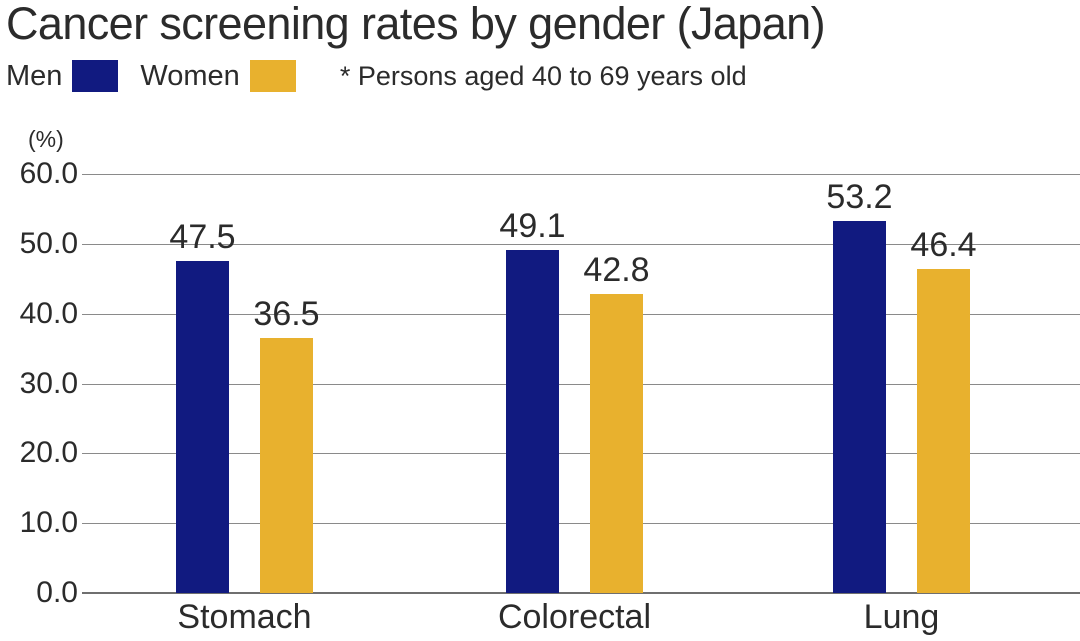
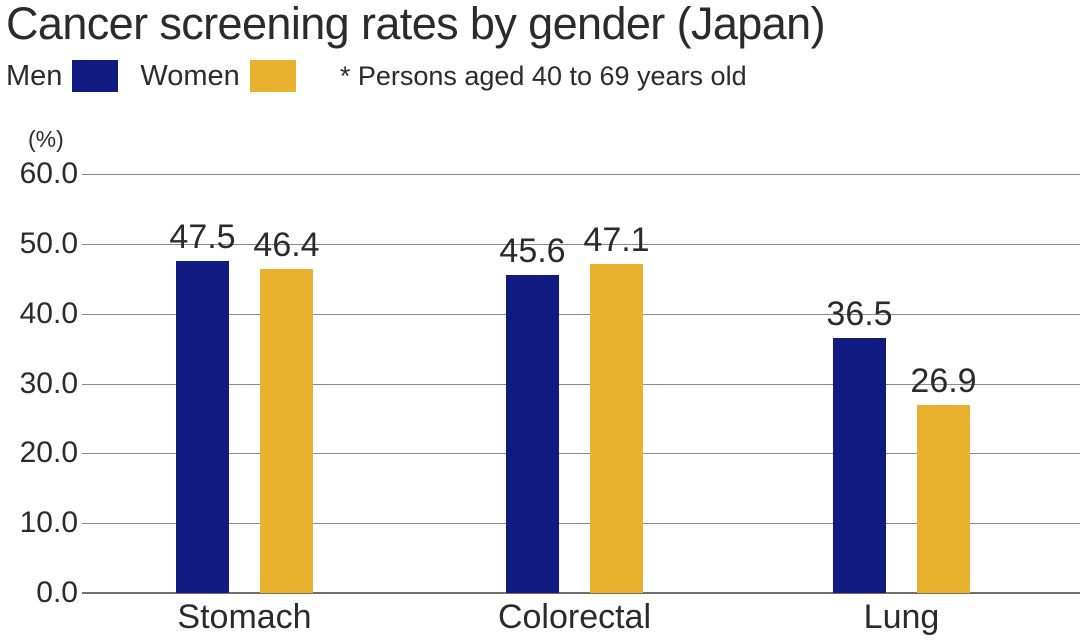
Women/Stomach: 36.5 -> 46.4
Men/Colorectal: 49.1 -> 45.6
Women/Colorectal: 42.8 -> 47.1
Men/Lung: 53.2 -> 36.5
Women/Lung: 46.4 -> 26.9
